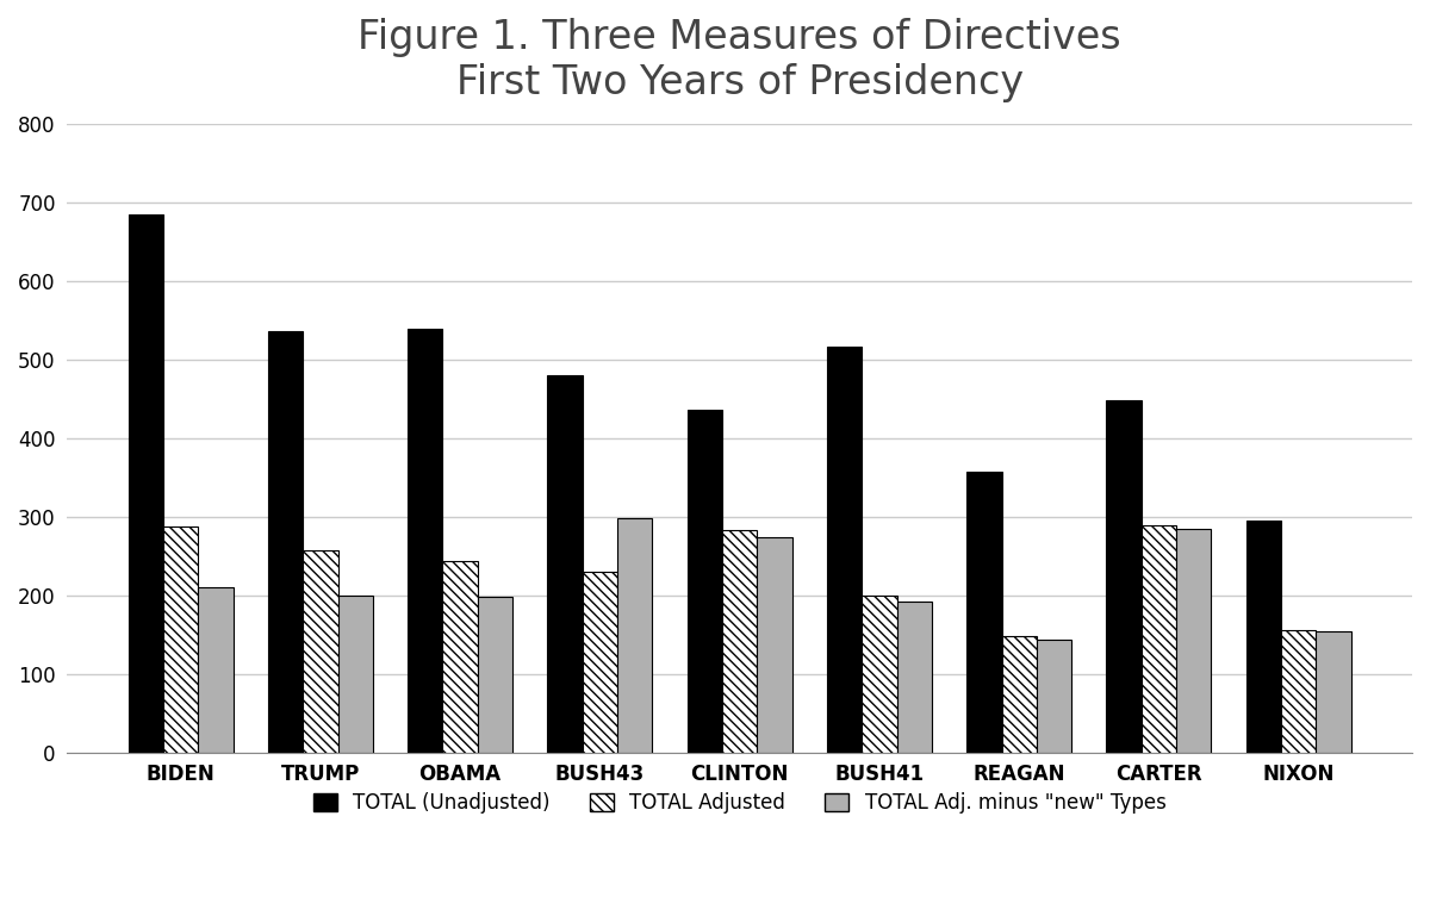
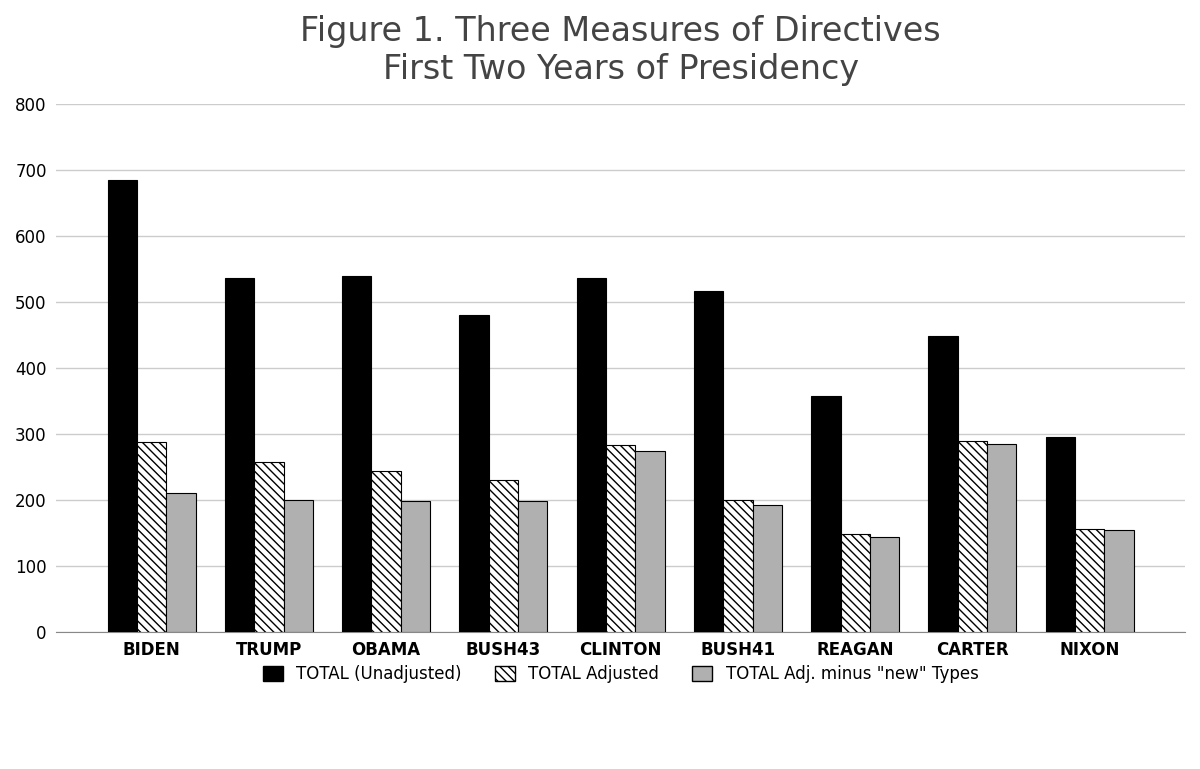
TOTAL Adj. minus "new" Types/BUSH43: 298 -> 198
TOTAL (Unadjusted)/CLINTON: 436 -> 537
